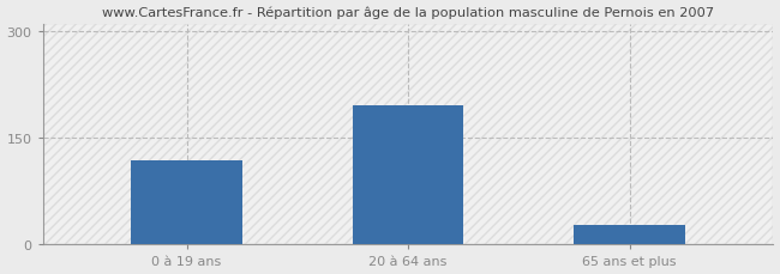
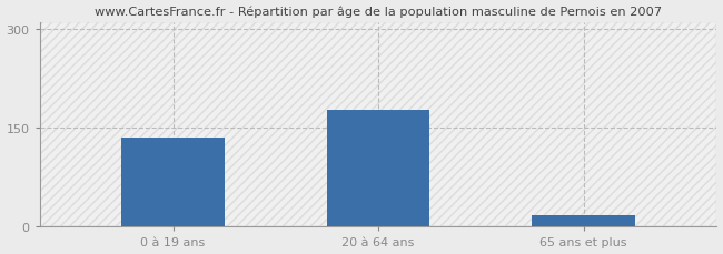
0 à 19 ans: 118 -> 136
20 à 64 ans: 196 -> 178
65 ans et plus: 28 -> 18
